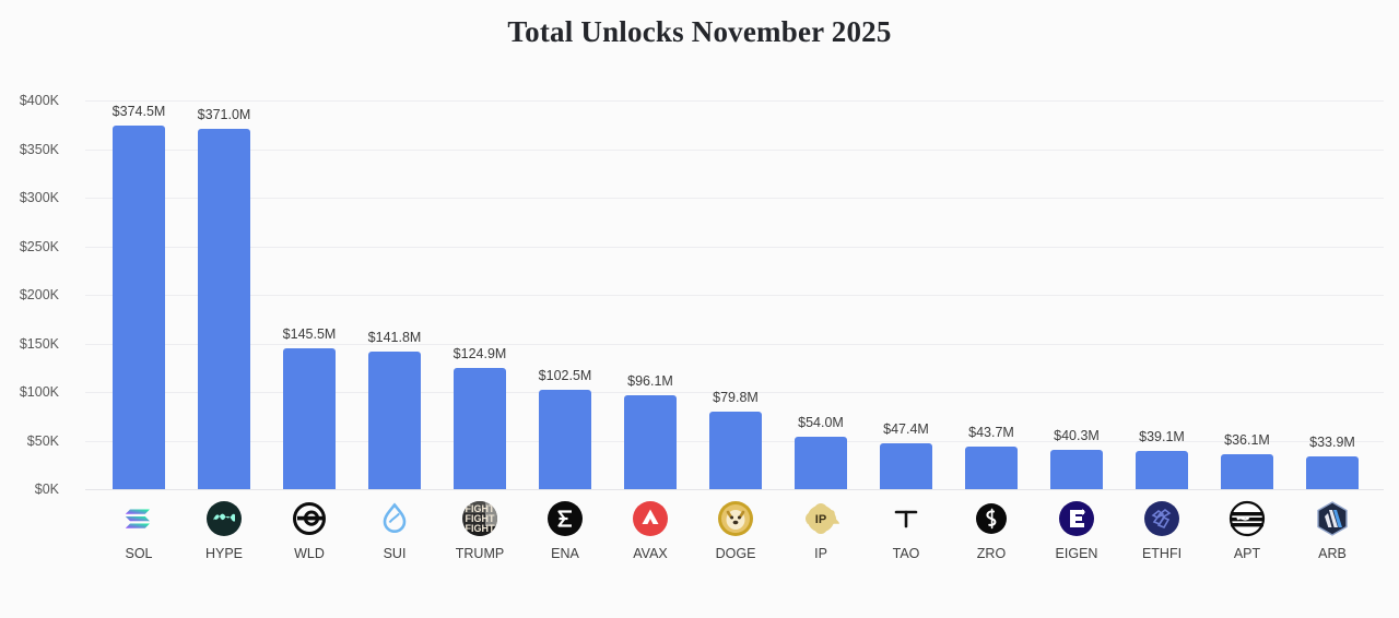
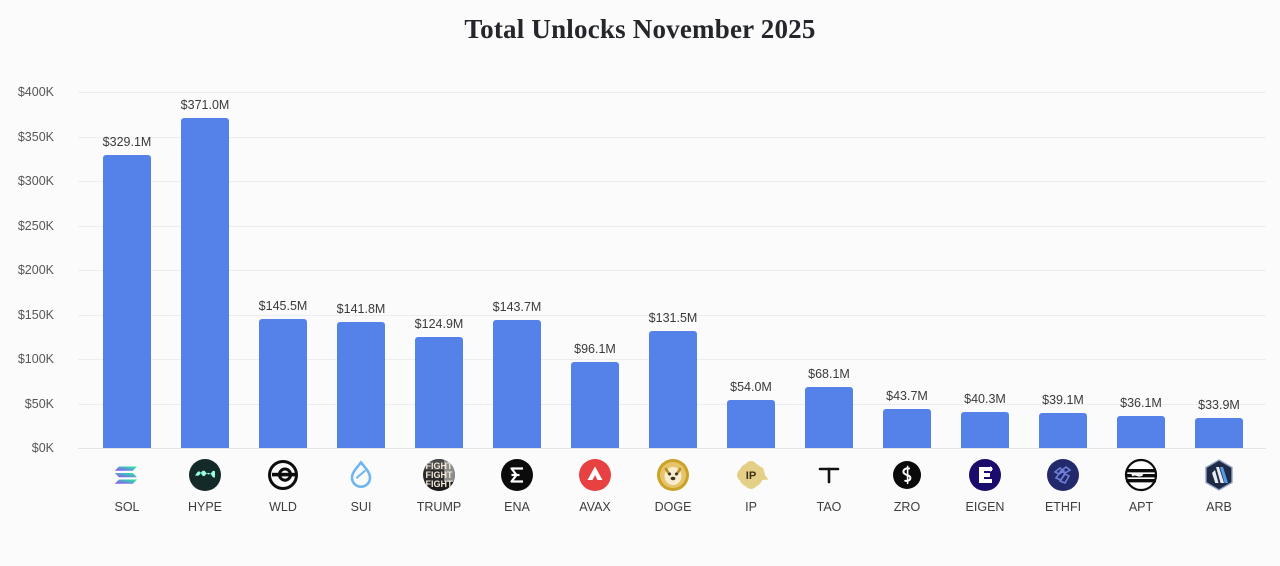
SOL: $374.5M -> $329.1M
ENA: $102.5M -> $143.7M
DOGE: $79.8M -> $131.5M
TAO: $47.4M -> $68.1M
